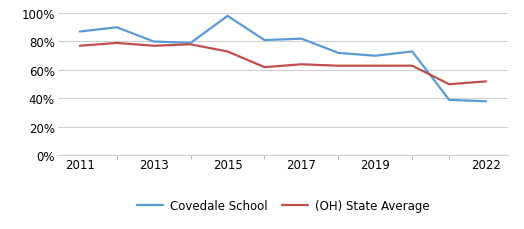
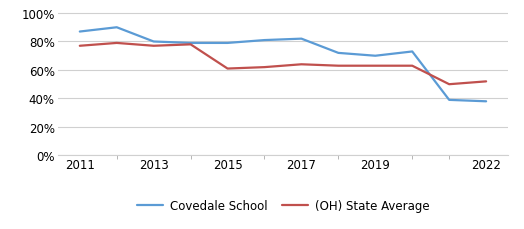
Covedale School/2015: 98% -> 79%
(OH) State Average/2015: 73% -> 61%
